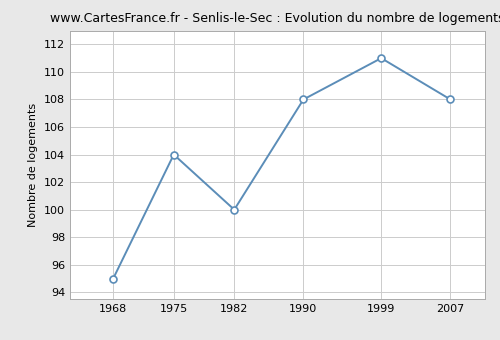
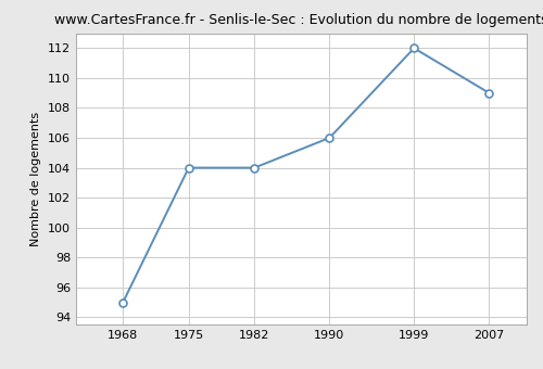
1982: 100 -> 104
1990: 108 -> 106
1999: 111 -> 112
2007: 108 -> 109
